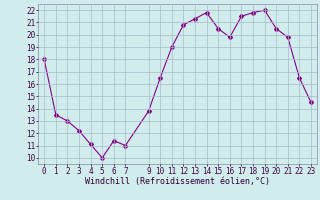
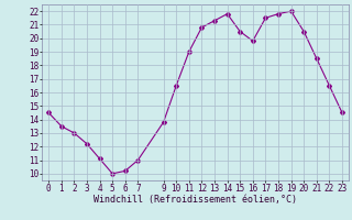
0: 18.0 -> 14.5
6: 11.4 -> 10.2
21: 19.8 -> 18.5
